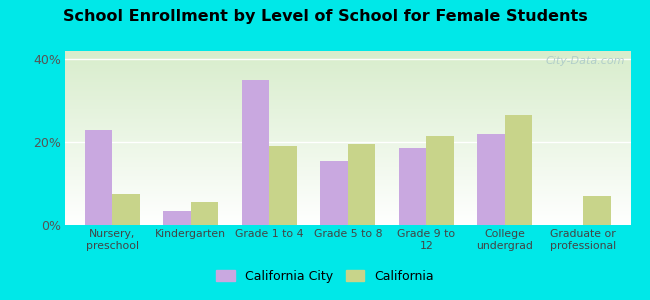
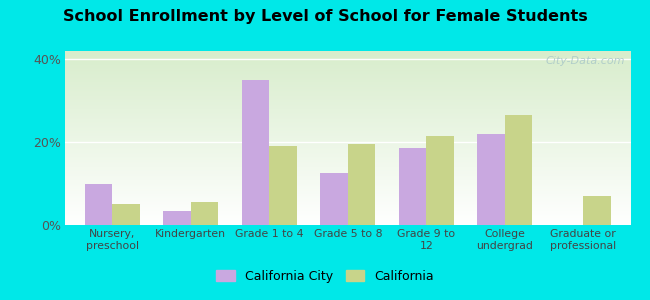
California City/Nursery, preschool: 23.0% -> 10.0%
California/Nursery, preschool: 7.5% -> 5.0%
California City/Grade 5 to 8: 15.5% -> 12.5%
